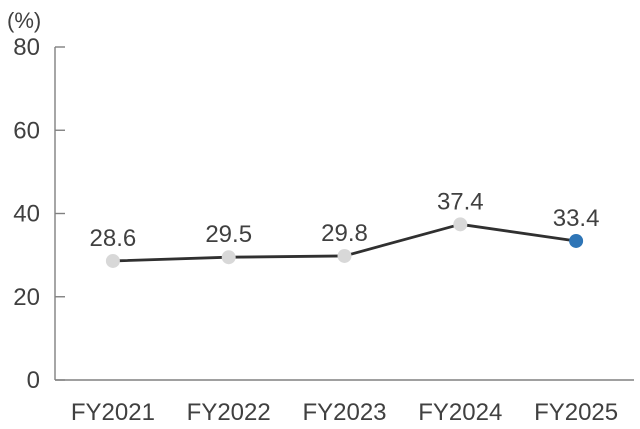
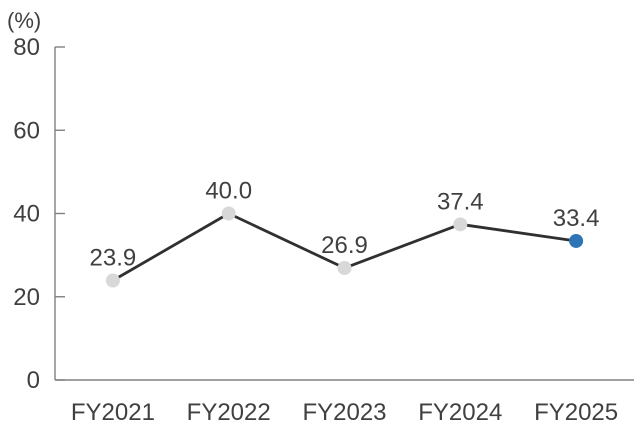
FY2021: 28.6 -> 23.9
FY2022: 29.5 -> 40.0
FY2023: 29.8 -> 26.9
